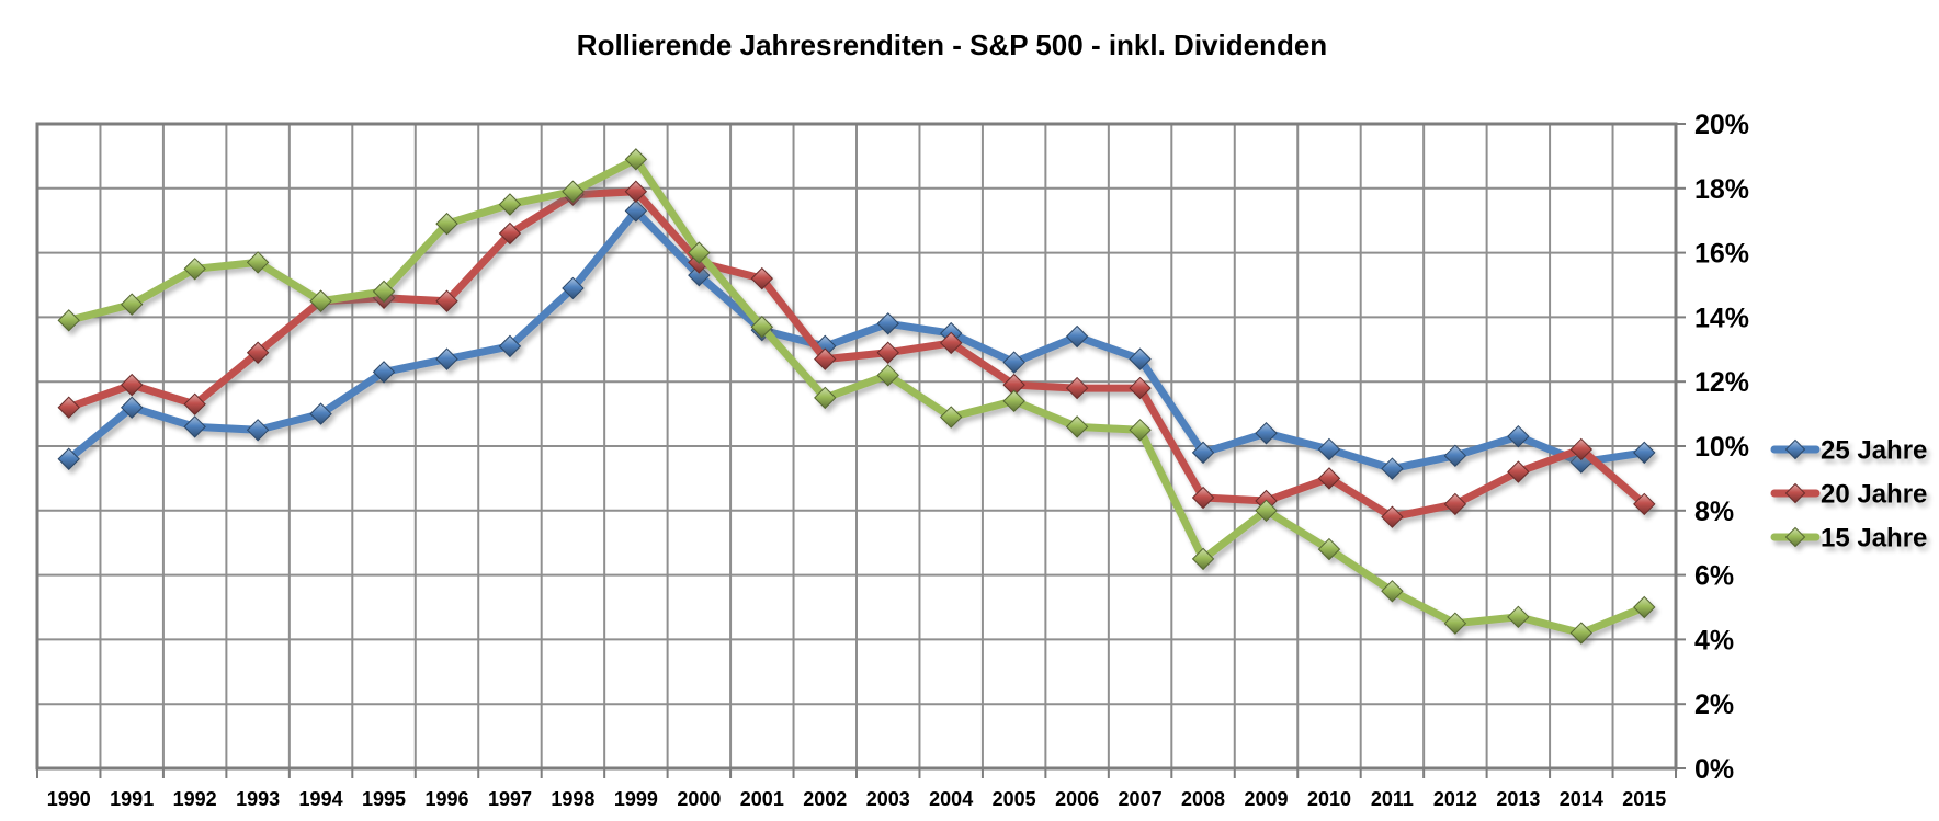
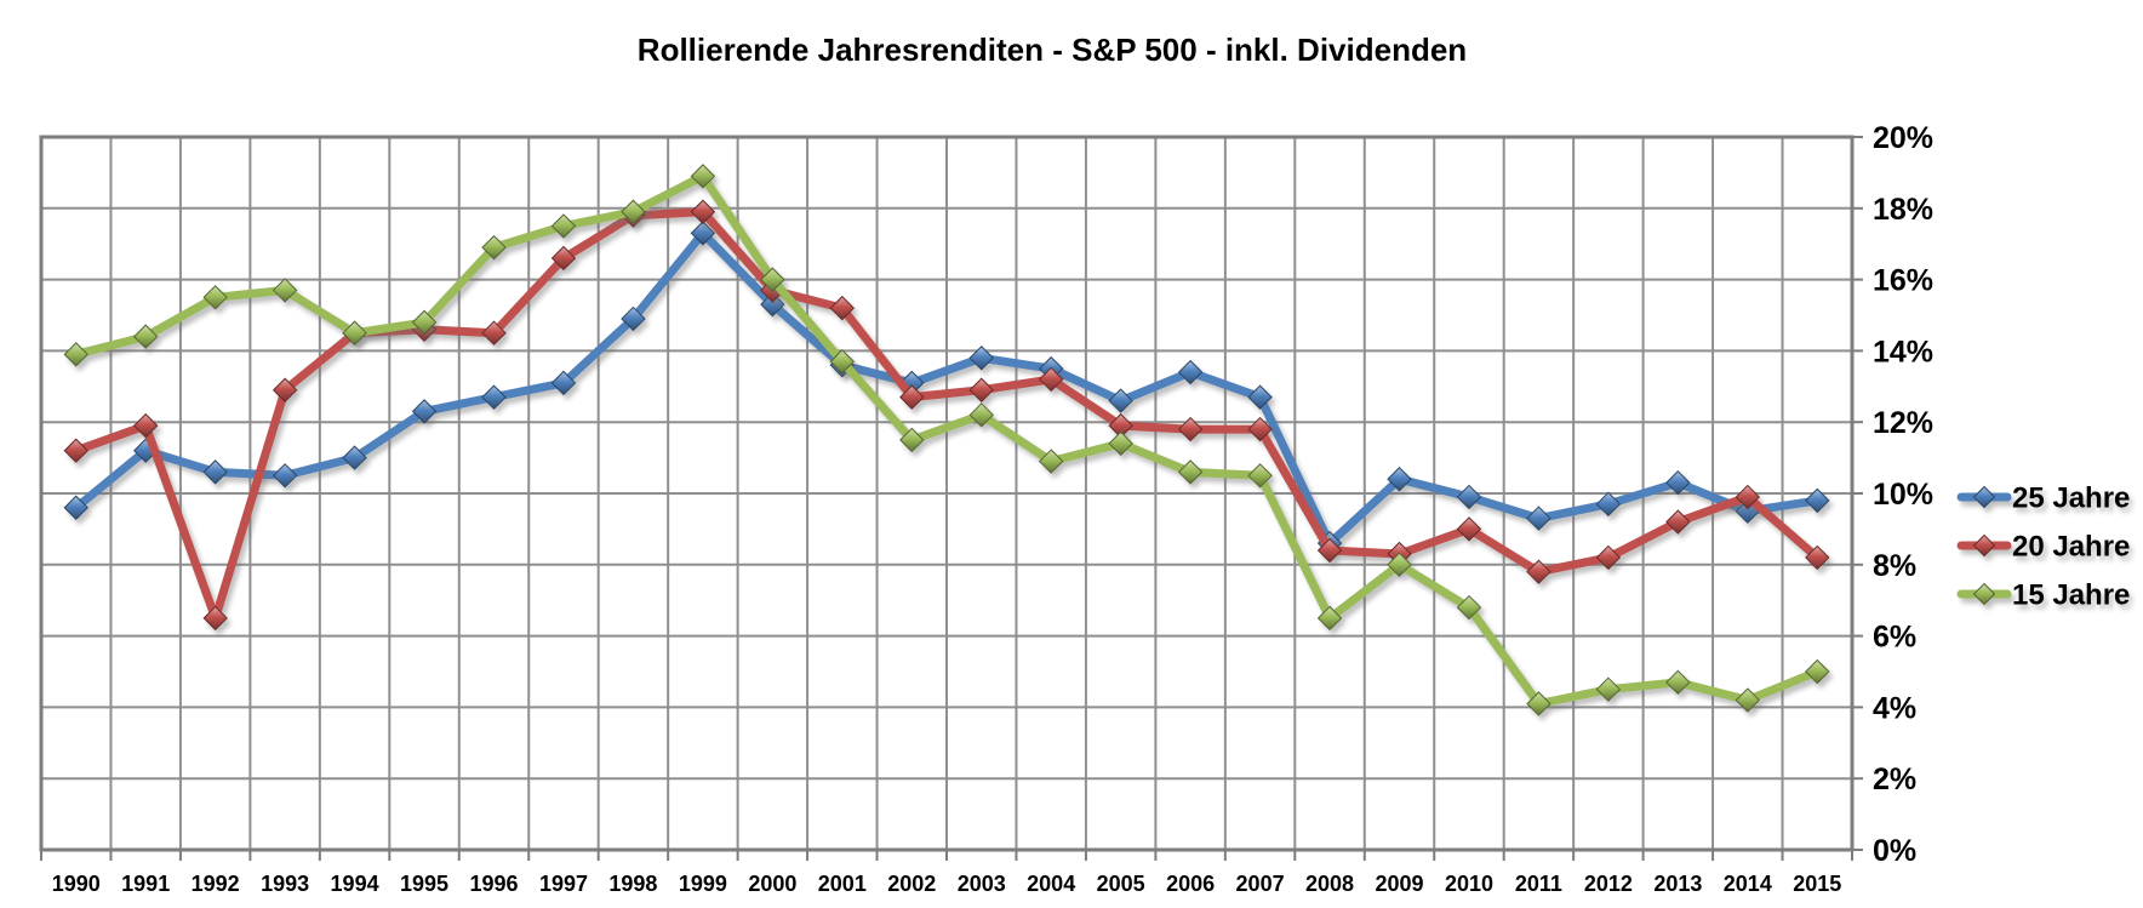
20 Jahre/1992: 11.3% -> 6.5%
25 Jahre/2008: 9.8% -> 8.6%
15 Jahre/2011: 5.5% -> 4.1%
